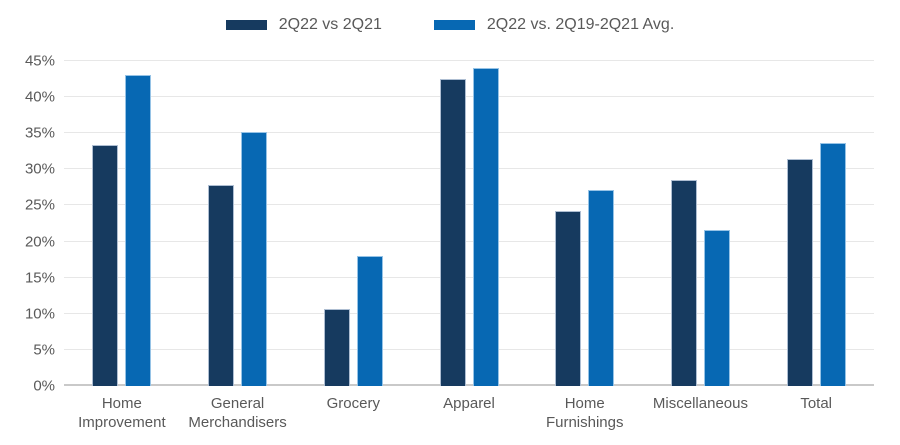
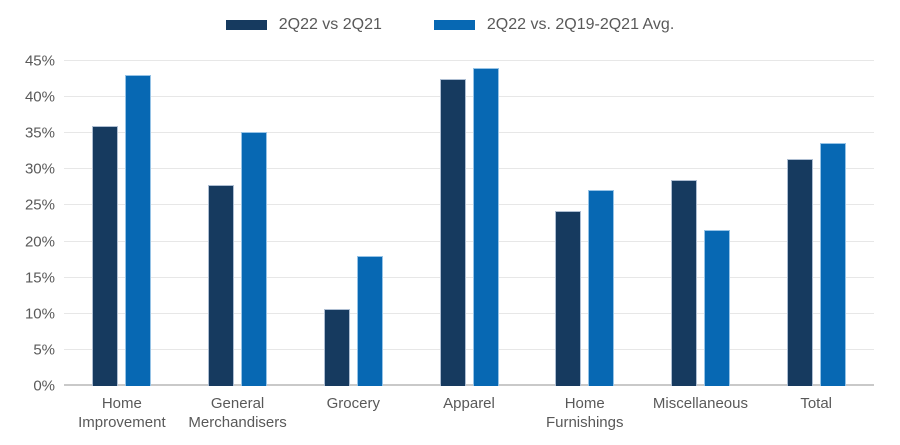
2Q22 vs 2Q21/Home Improvement: 33% -> 36%
